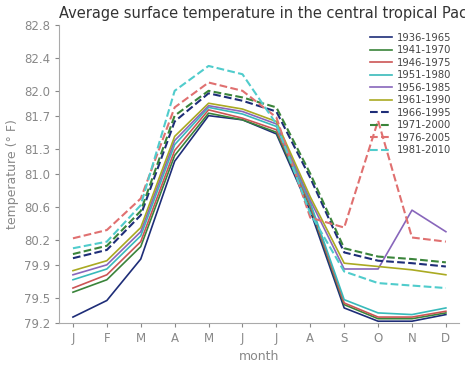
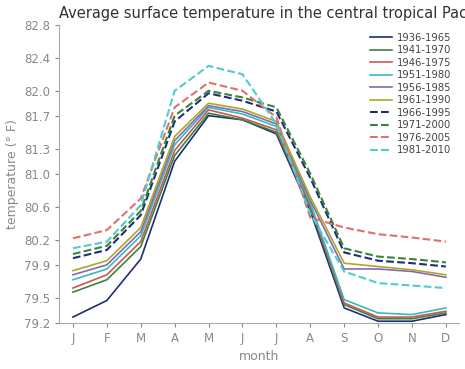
1976-2005/O: 81.64 -> 80.27
1956-1985/N: 80.56 -> 79.82
1956-1985/D: 80.30 -> 79.75
